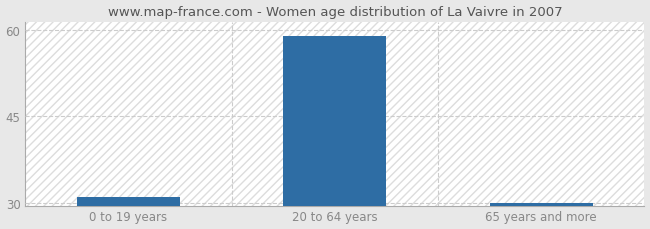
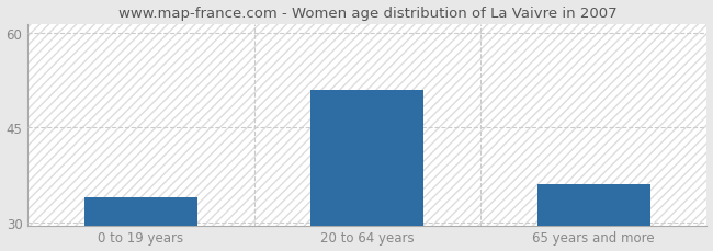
0 to 19 years: 31 -> 34
20 to 64 years: 59 -> 51
65 years and more: 30 -> 36
